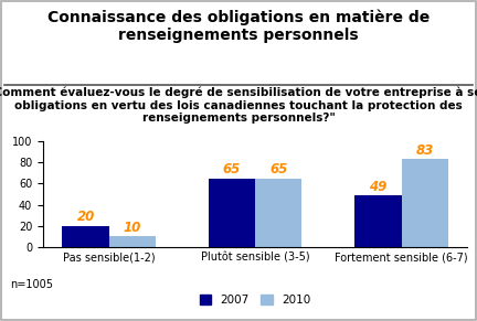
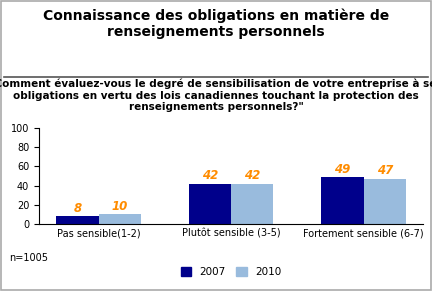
2007/Pas sensible(1-2): 20 -> 8
2007/Plutôt sensible (3-5): 65 -> 42
2010/Plutôt sensible (3-5): 65 -> 42
2010/Fortement sensible (6-7): 83 -> 47
